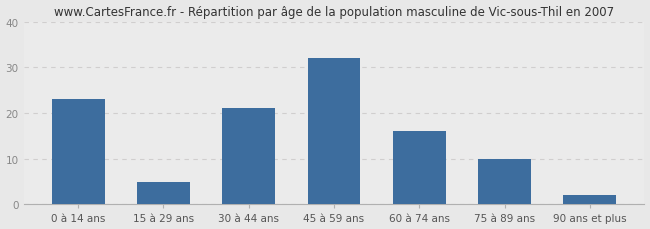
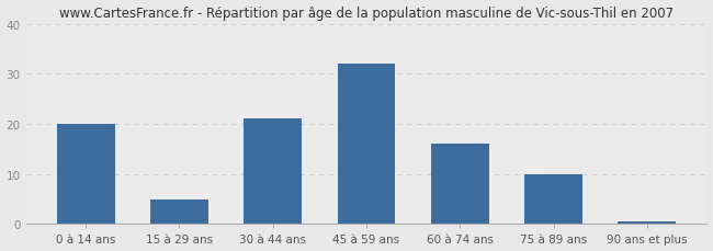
0 à 14 ans: 23.0 -> 20.0
90 ans et plus: 2.0 -> 0.5
